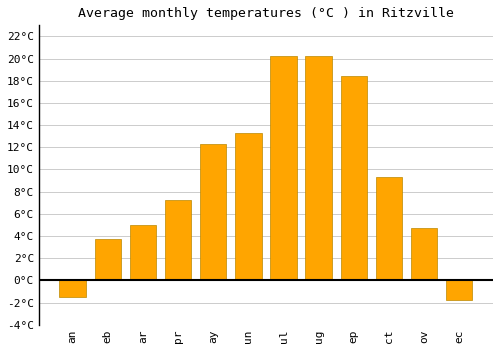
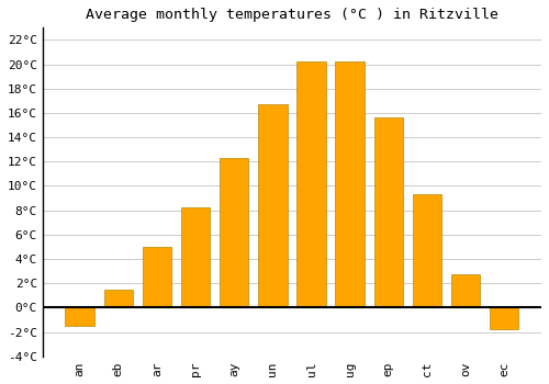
eb: 3.7°C -> 1.5°C
pr: 7.2°C -> 8.2°C
un: 13.3°C -> 16.7°C
ep: 18.4°C -> 15.6°C
ov: 4.7°C -> 2.7°C
